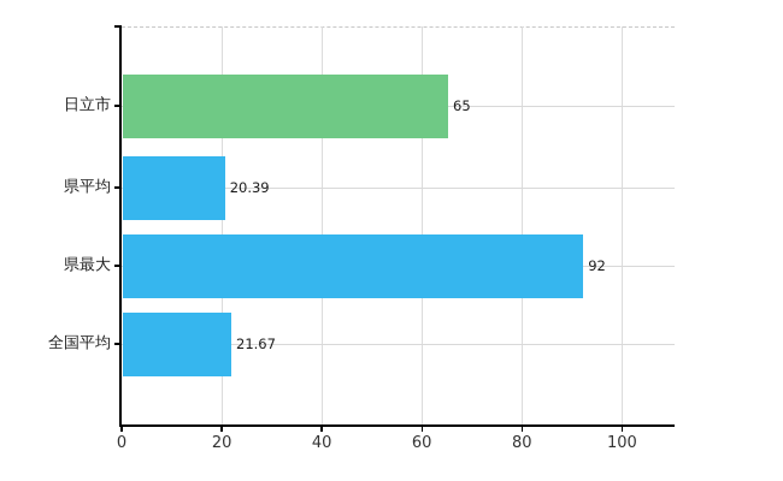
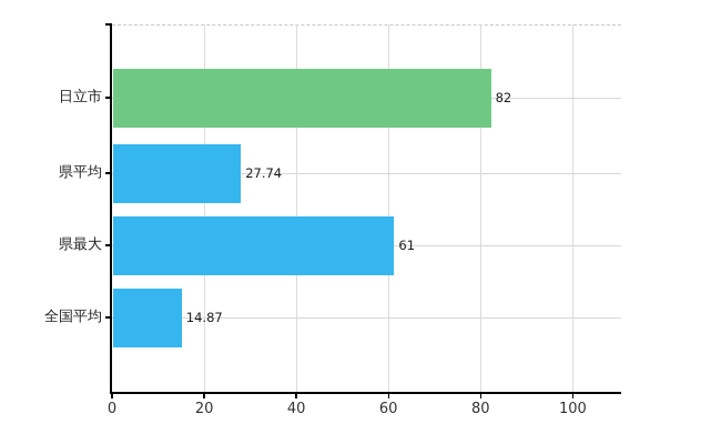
日立市: 65 -> 82
県平均: 20.39 -> 27.74
県最大: 92 -> 61
全国平均: 21.67 -> 14.87
